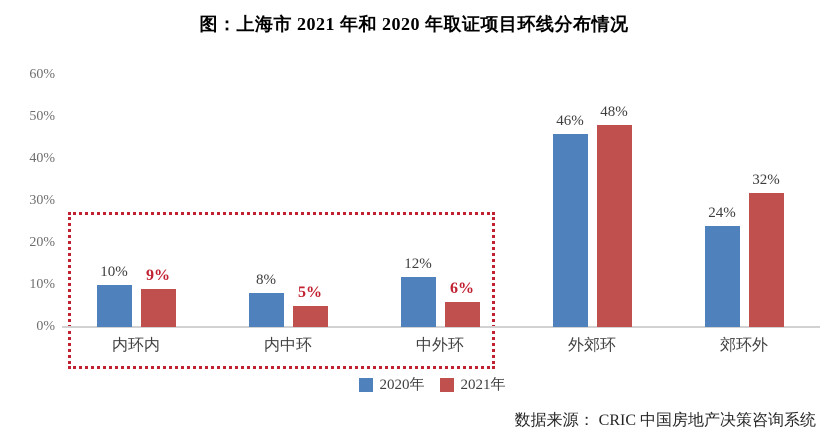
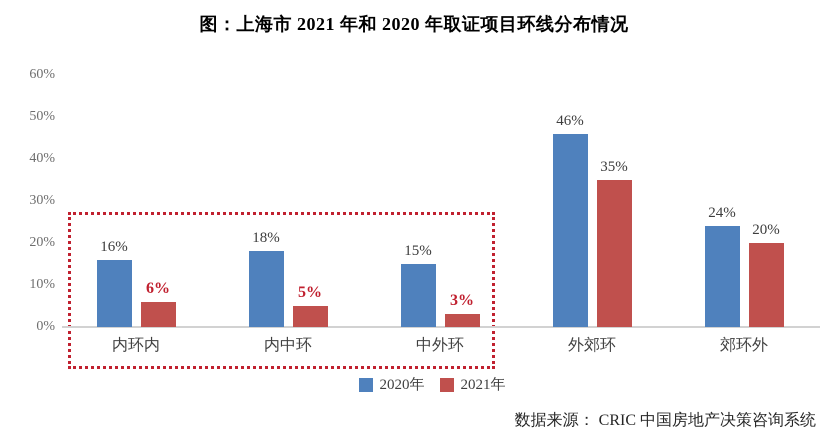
2020年/内环内: 10% -> 16%
2021年/内环内: 9% -> 6%
2020年/内中环: 8% -> 18%
2020年/中外环: 12% -> 15%
2021年/中外环: 6% -> 3%
2021年/外郊环: 48% -> 35%
2021年/郊环外: 32% -> 20%
